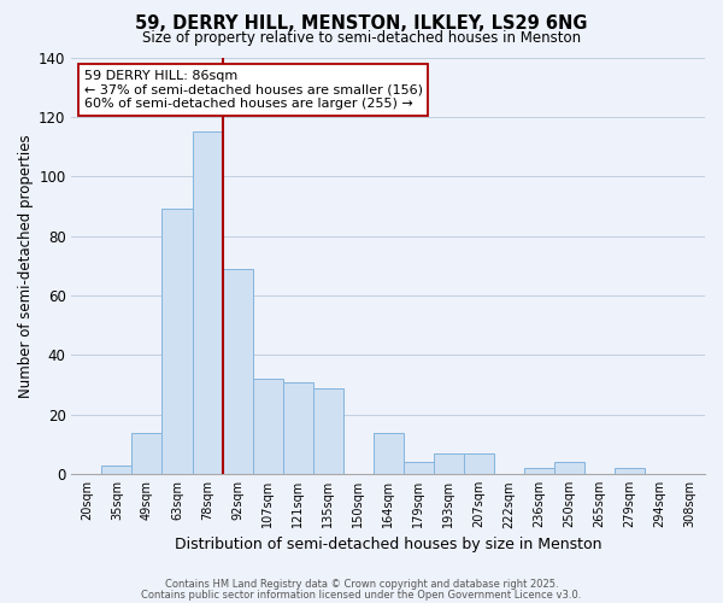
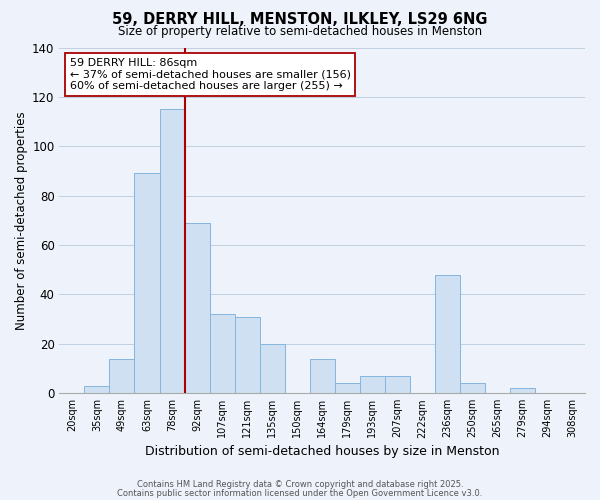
135sqm: 29 -> 20
236sqm: 2 -> 48
